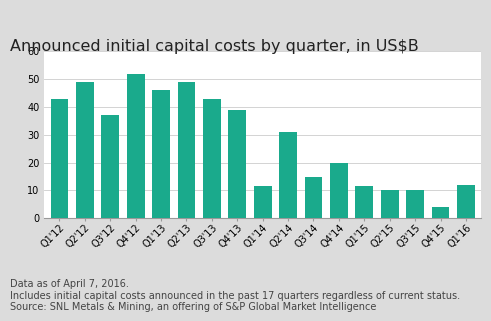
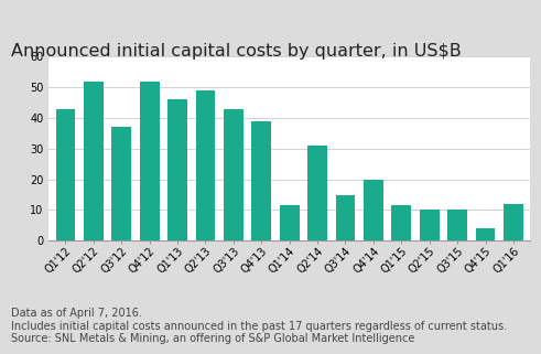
Q2'12: 49.0 -> 52.0
